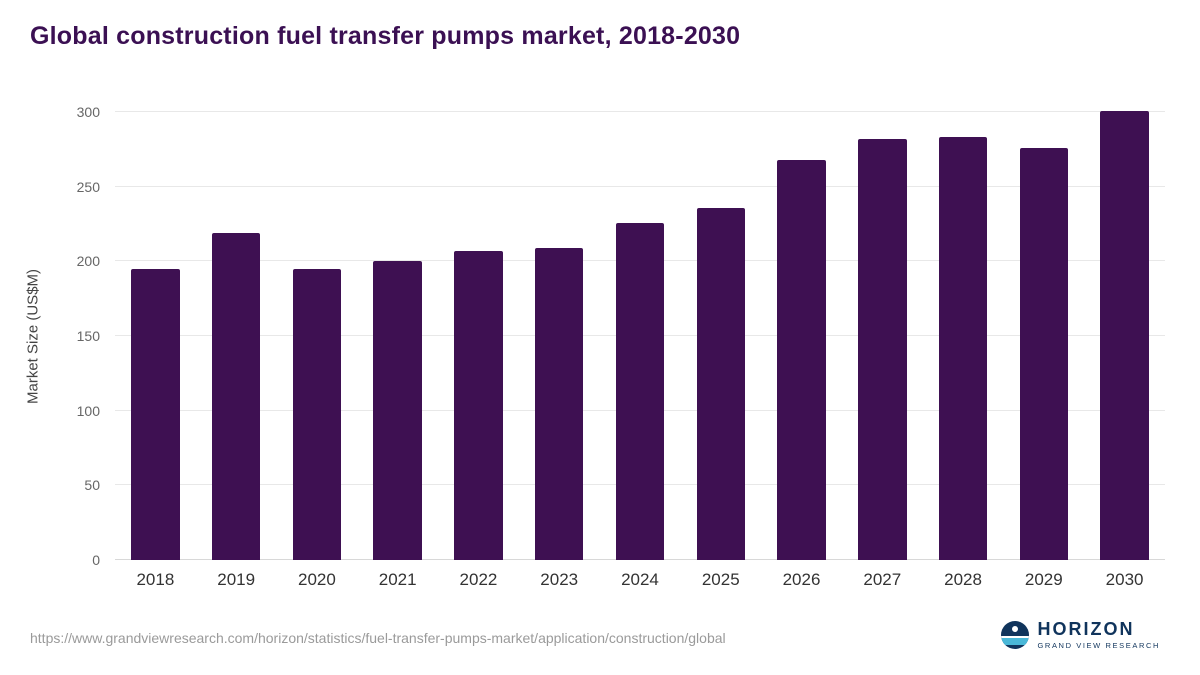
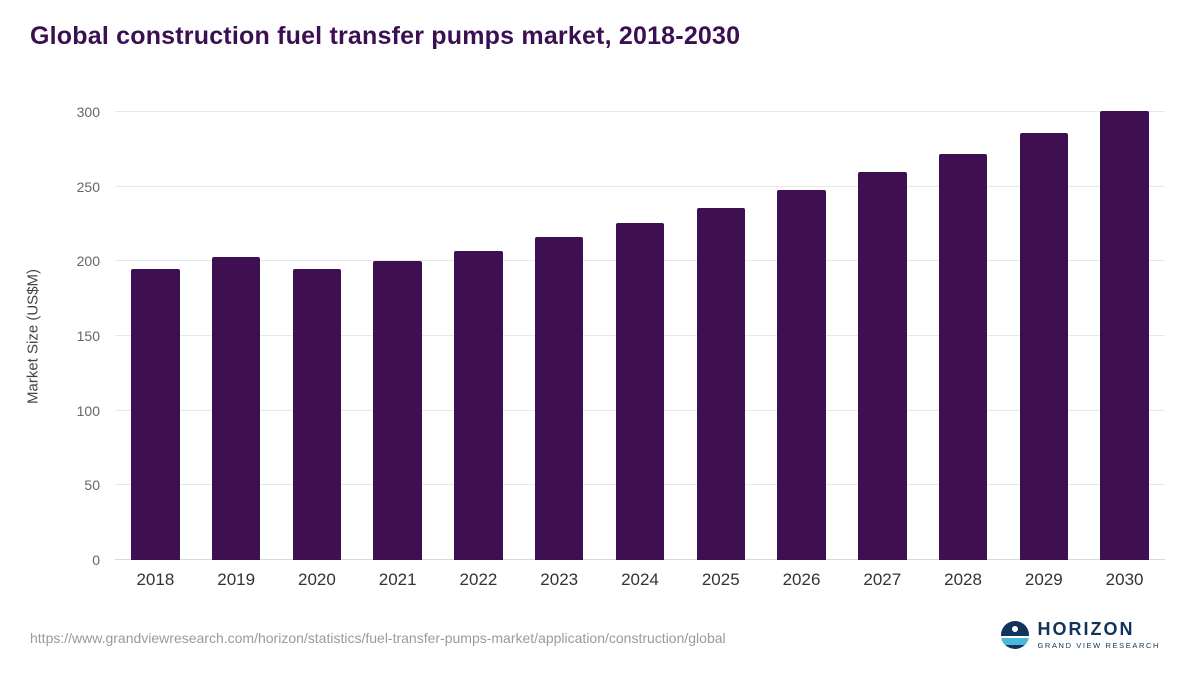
2019: 219 -> 203
2023: 209 -> 216
2026: 268 -> 248
2027: 282 -> 260
2028: 283 -> 272
2029: 276 -> 286
